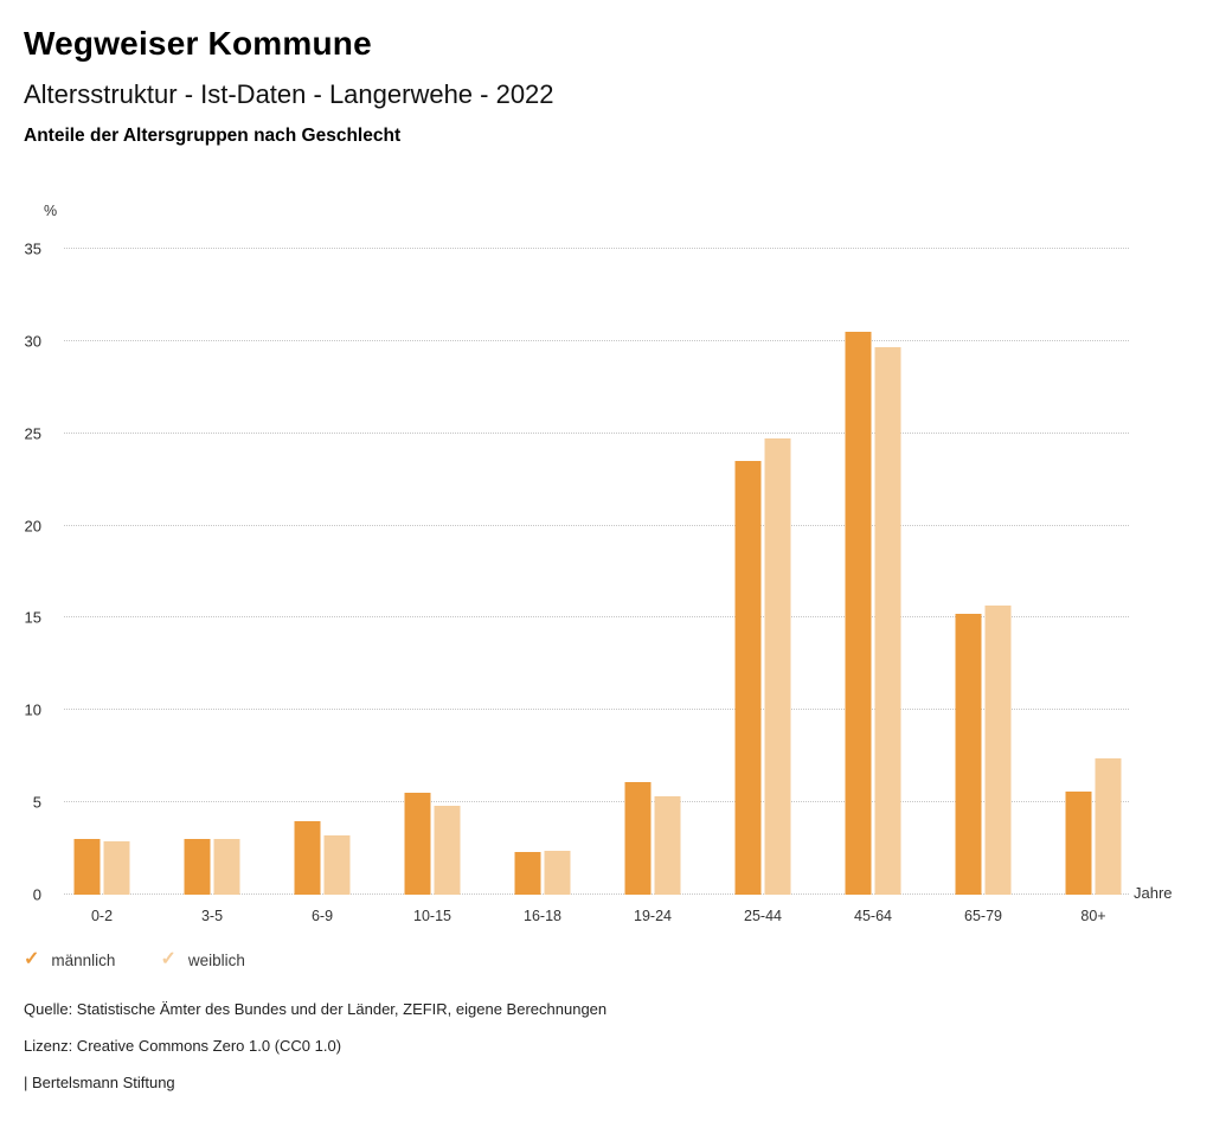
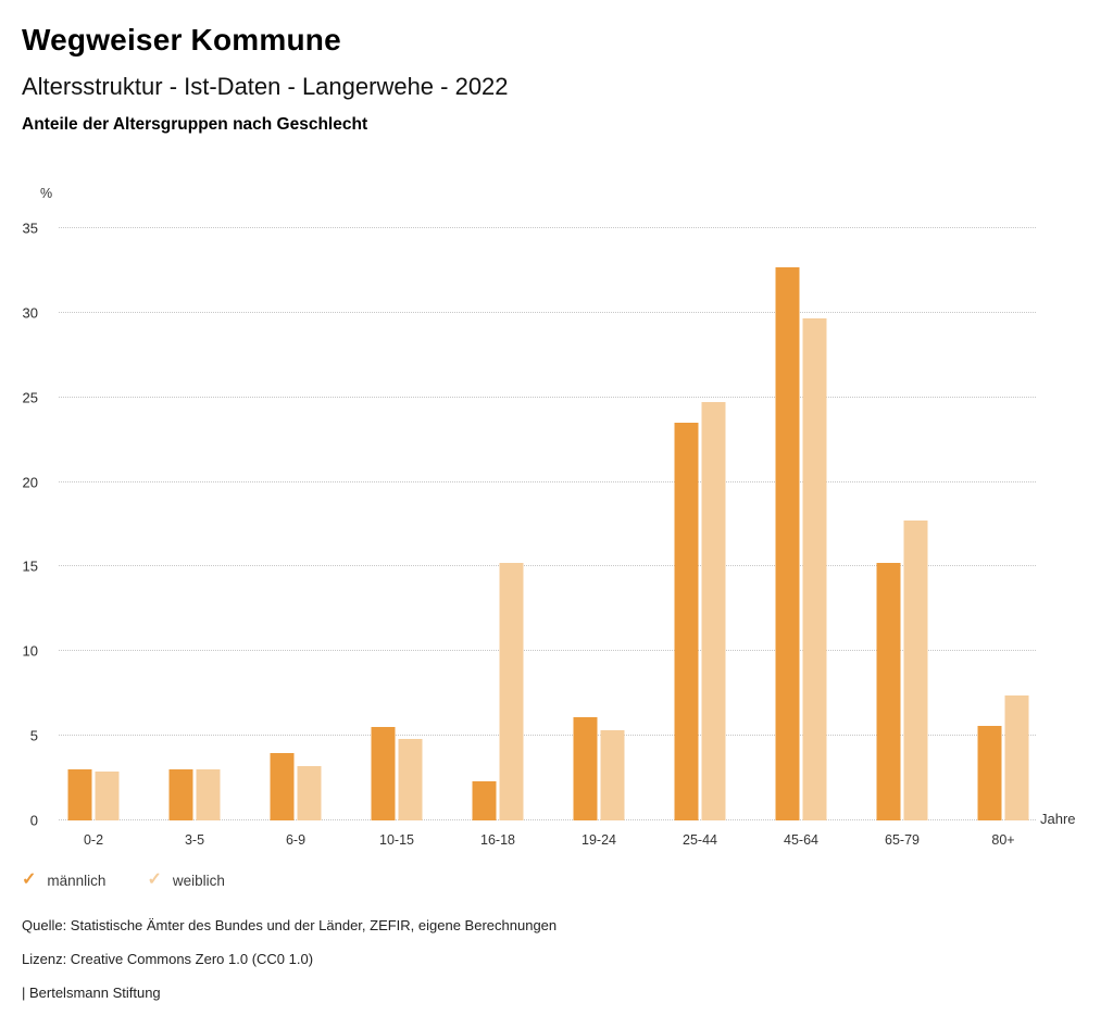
weiblich/16-18: 2.4 -> 15.2
männlich/45-64: 30.5 -> 32.7
weiblich/65-79: 15.7 -> 17.7
